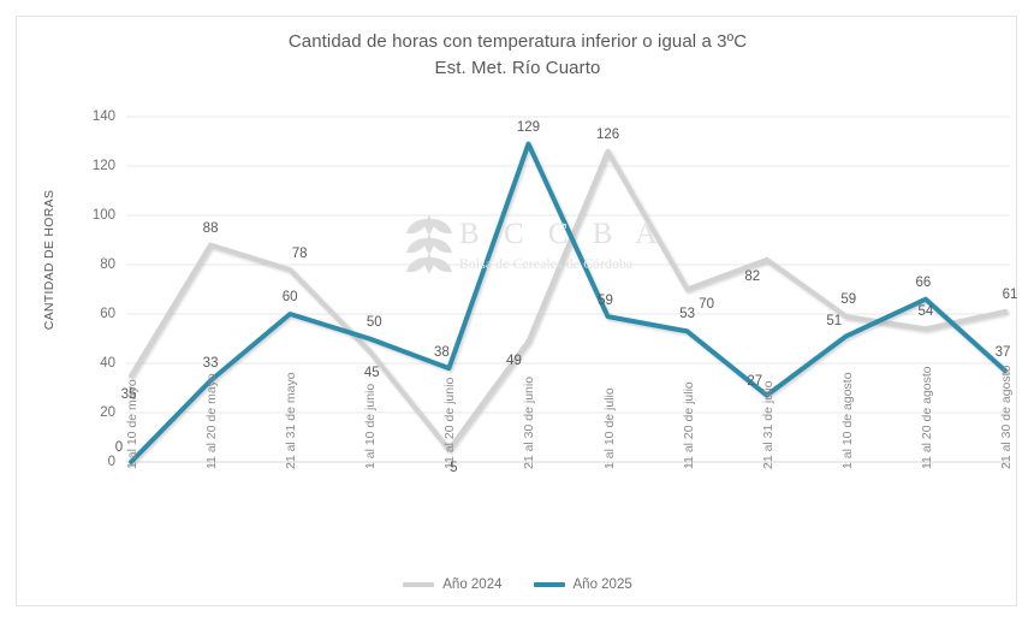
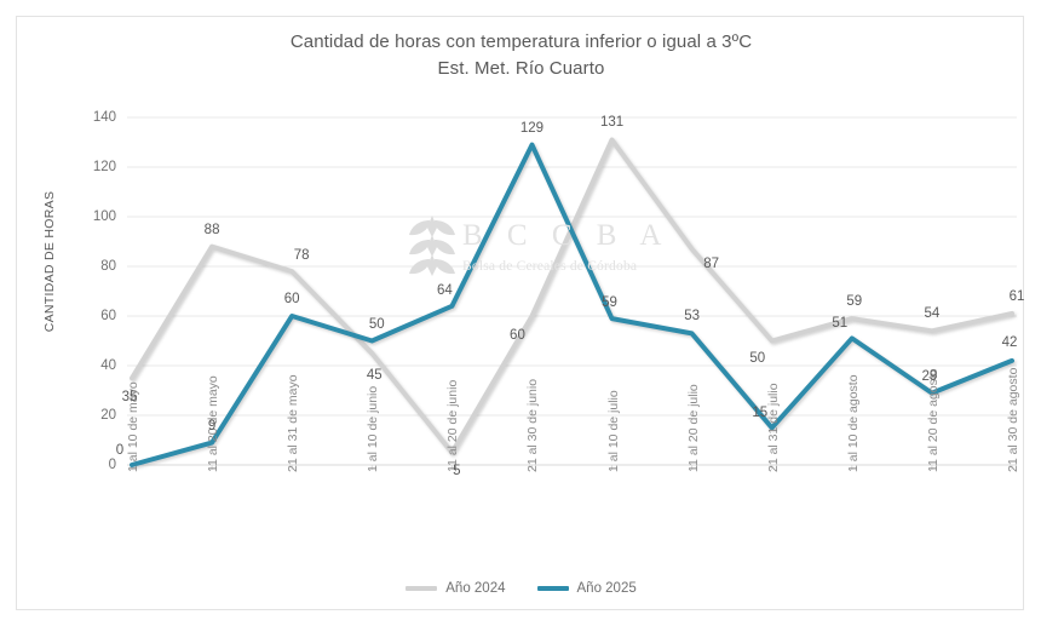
Año 2025/11 al 20 de mayo: 33 -> 9
Año 2025/11 al 20 de junio: 38 -> 64
Año 2024/21 al 30 de junio: 49 -> 60
Año 2024/1 al 10 de julio: 126 -> 131
Año 2024/11 al 20 de julio: 70 -> 87
Año 2024/21 al 31 de julio: 82 -> 50
Año 2025/21 al 31 de julio: 27 -> 15
Año 2025/11 al 20 de agosto: 66 -> 29
Año 2025/21 al 30 de agosto: 37 -> 42
